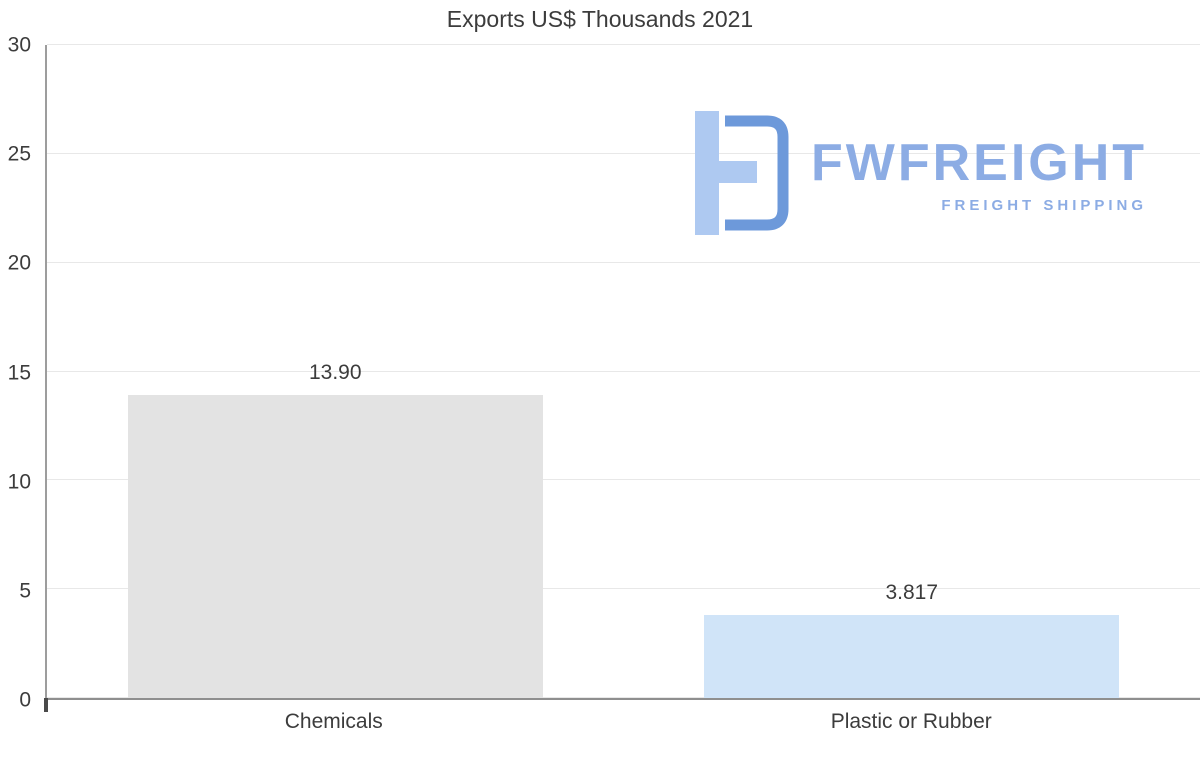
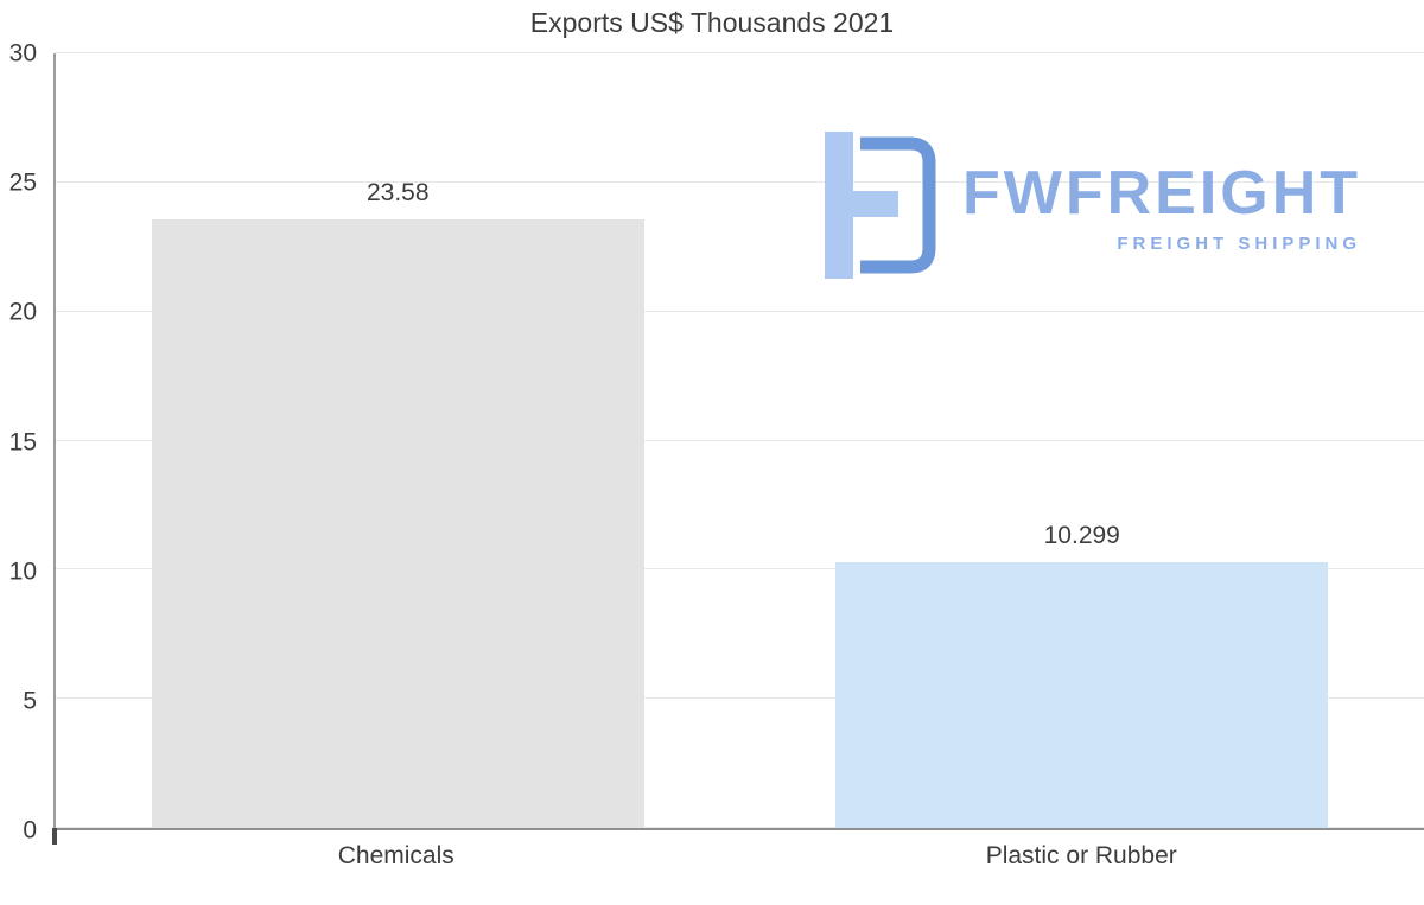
Chemicals: 13.90 -> 23.58
Plastic or Rubber: 3.817 -> 10.299
